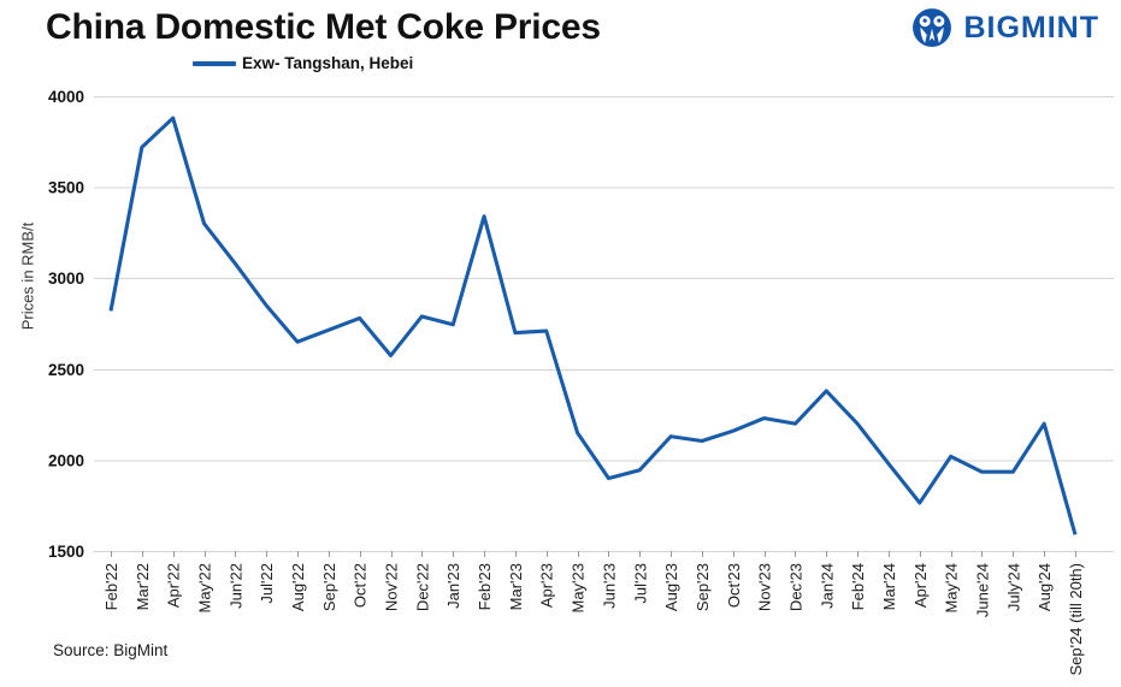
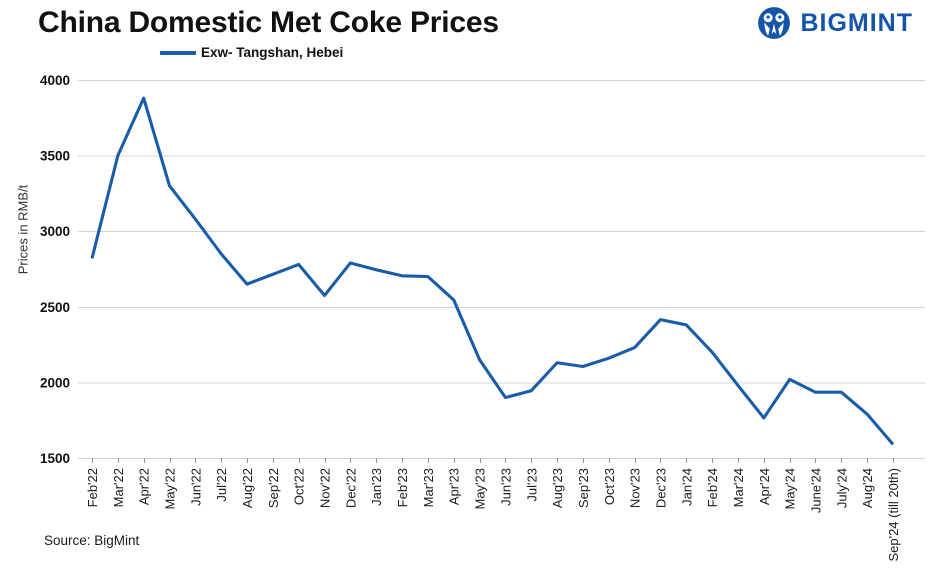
Mar'22: 3720 -> 3500
Feb'23: 3340 -> 2700
Apr'23: 2710 -> 2540
Dec'23: 2200 -> 2420
Aug'24: 2200 -> 1790
